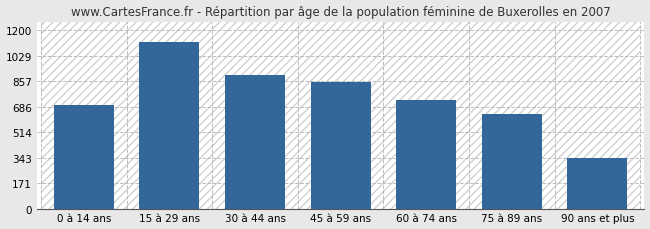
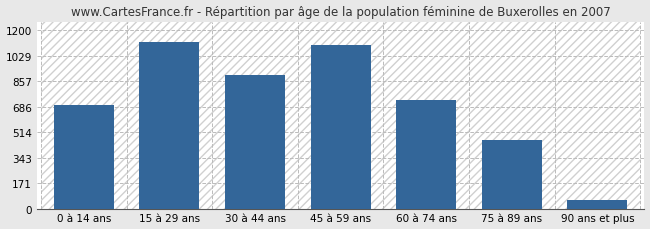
45 à 59 ans: 850 -> 1100
75 à 89 ans: 640 -> 460
90 ans et plus: 340 -> 60
